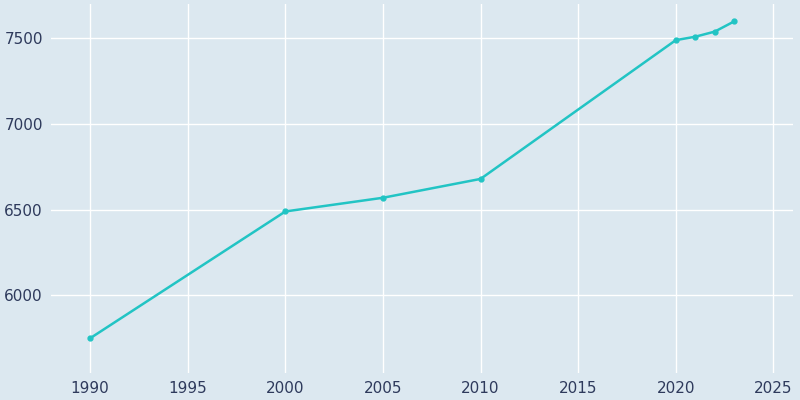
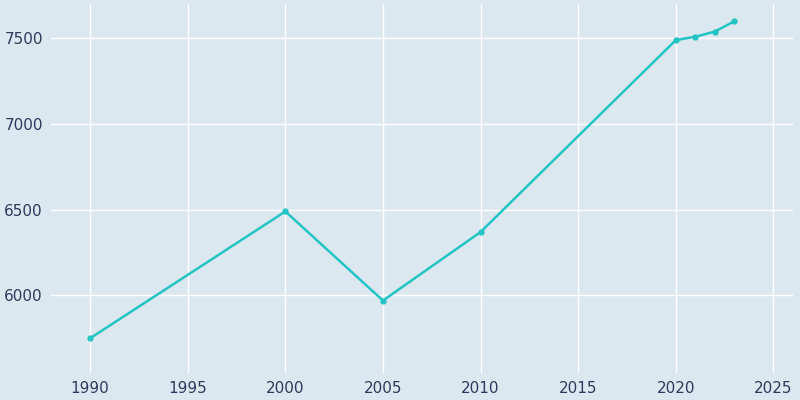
2005: 6570 -> 5970
2010: 6680 -> 6370
